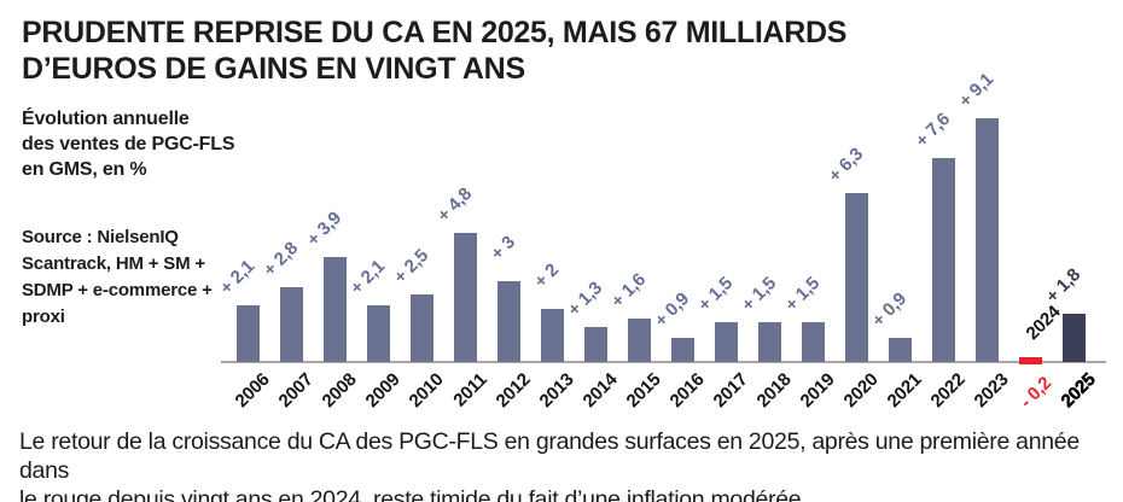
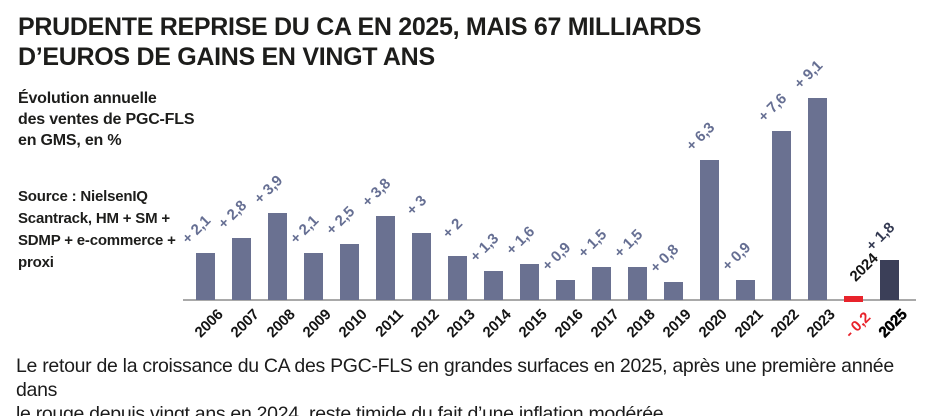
2011: 4,8 -> 3,8
2019: 1,5 -> 0,8
